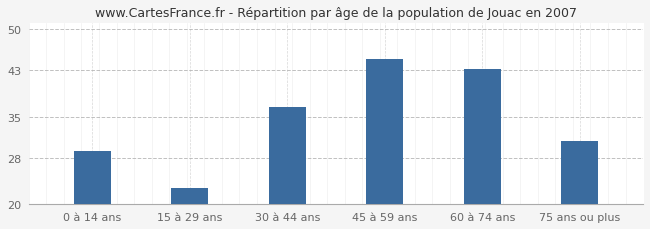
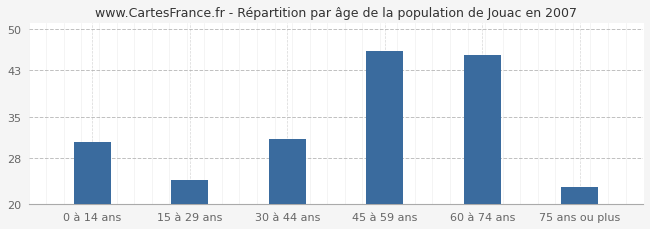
0 à 14 ans: 29.2 -> 30.6
15 à 29 ans: 22.8 -> 24.2
30 à 44 ans: 36.7 -> 31.2
45 à 59 ans: 44.8 -> 46.2
60 à 74 ans: 43.2 -> 45.6
75 ans ou plus: 30.8 -> 23.0
